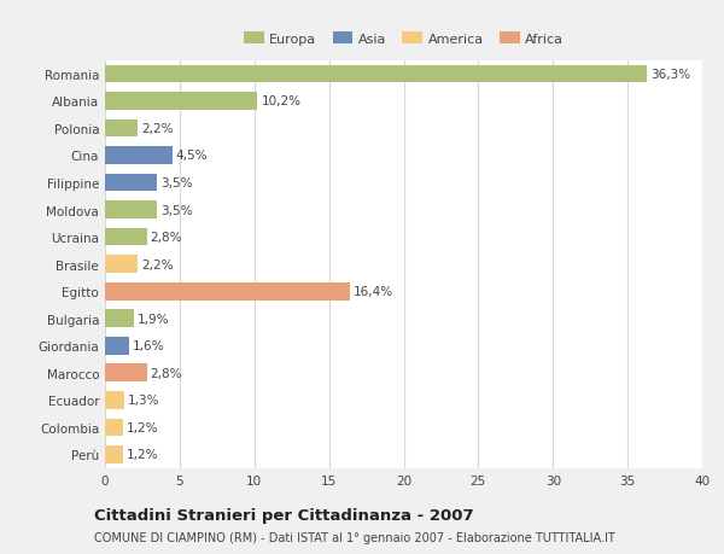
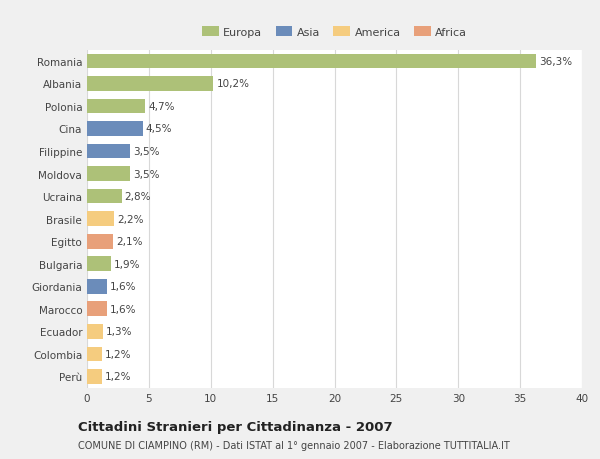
Polonia: 2,2% -> 4,7%
Egitto: 16,4% -> 2,1%
Marocco: 2,8% -> 1,6%
